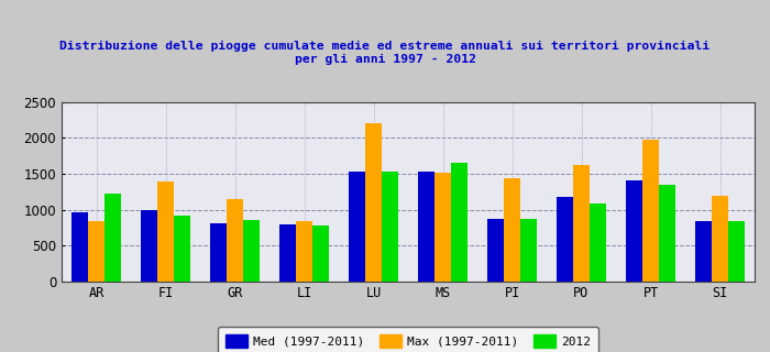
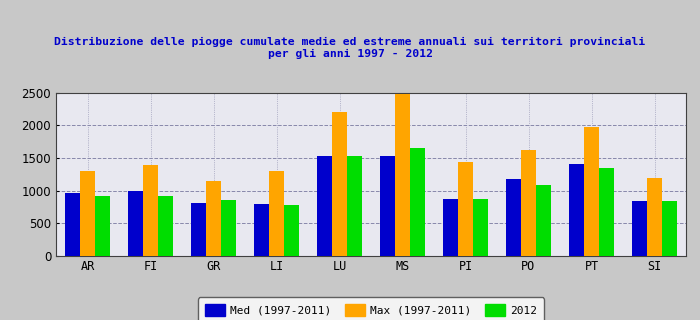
Max (1997-2011)/AR: 840 -> 1300
2012/AR: 1220 -> 920
Max (1997-2011)/LI: 840 -> 1300
Max (1997-2011)/MS: 1520 -> 2480
